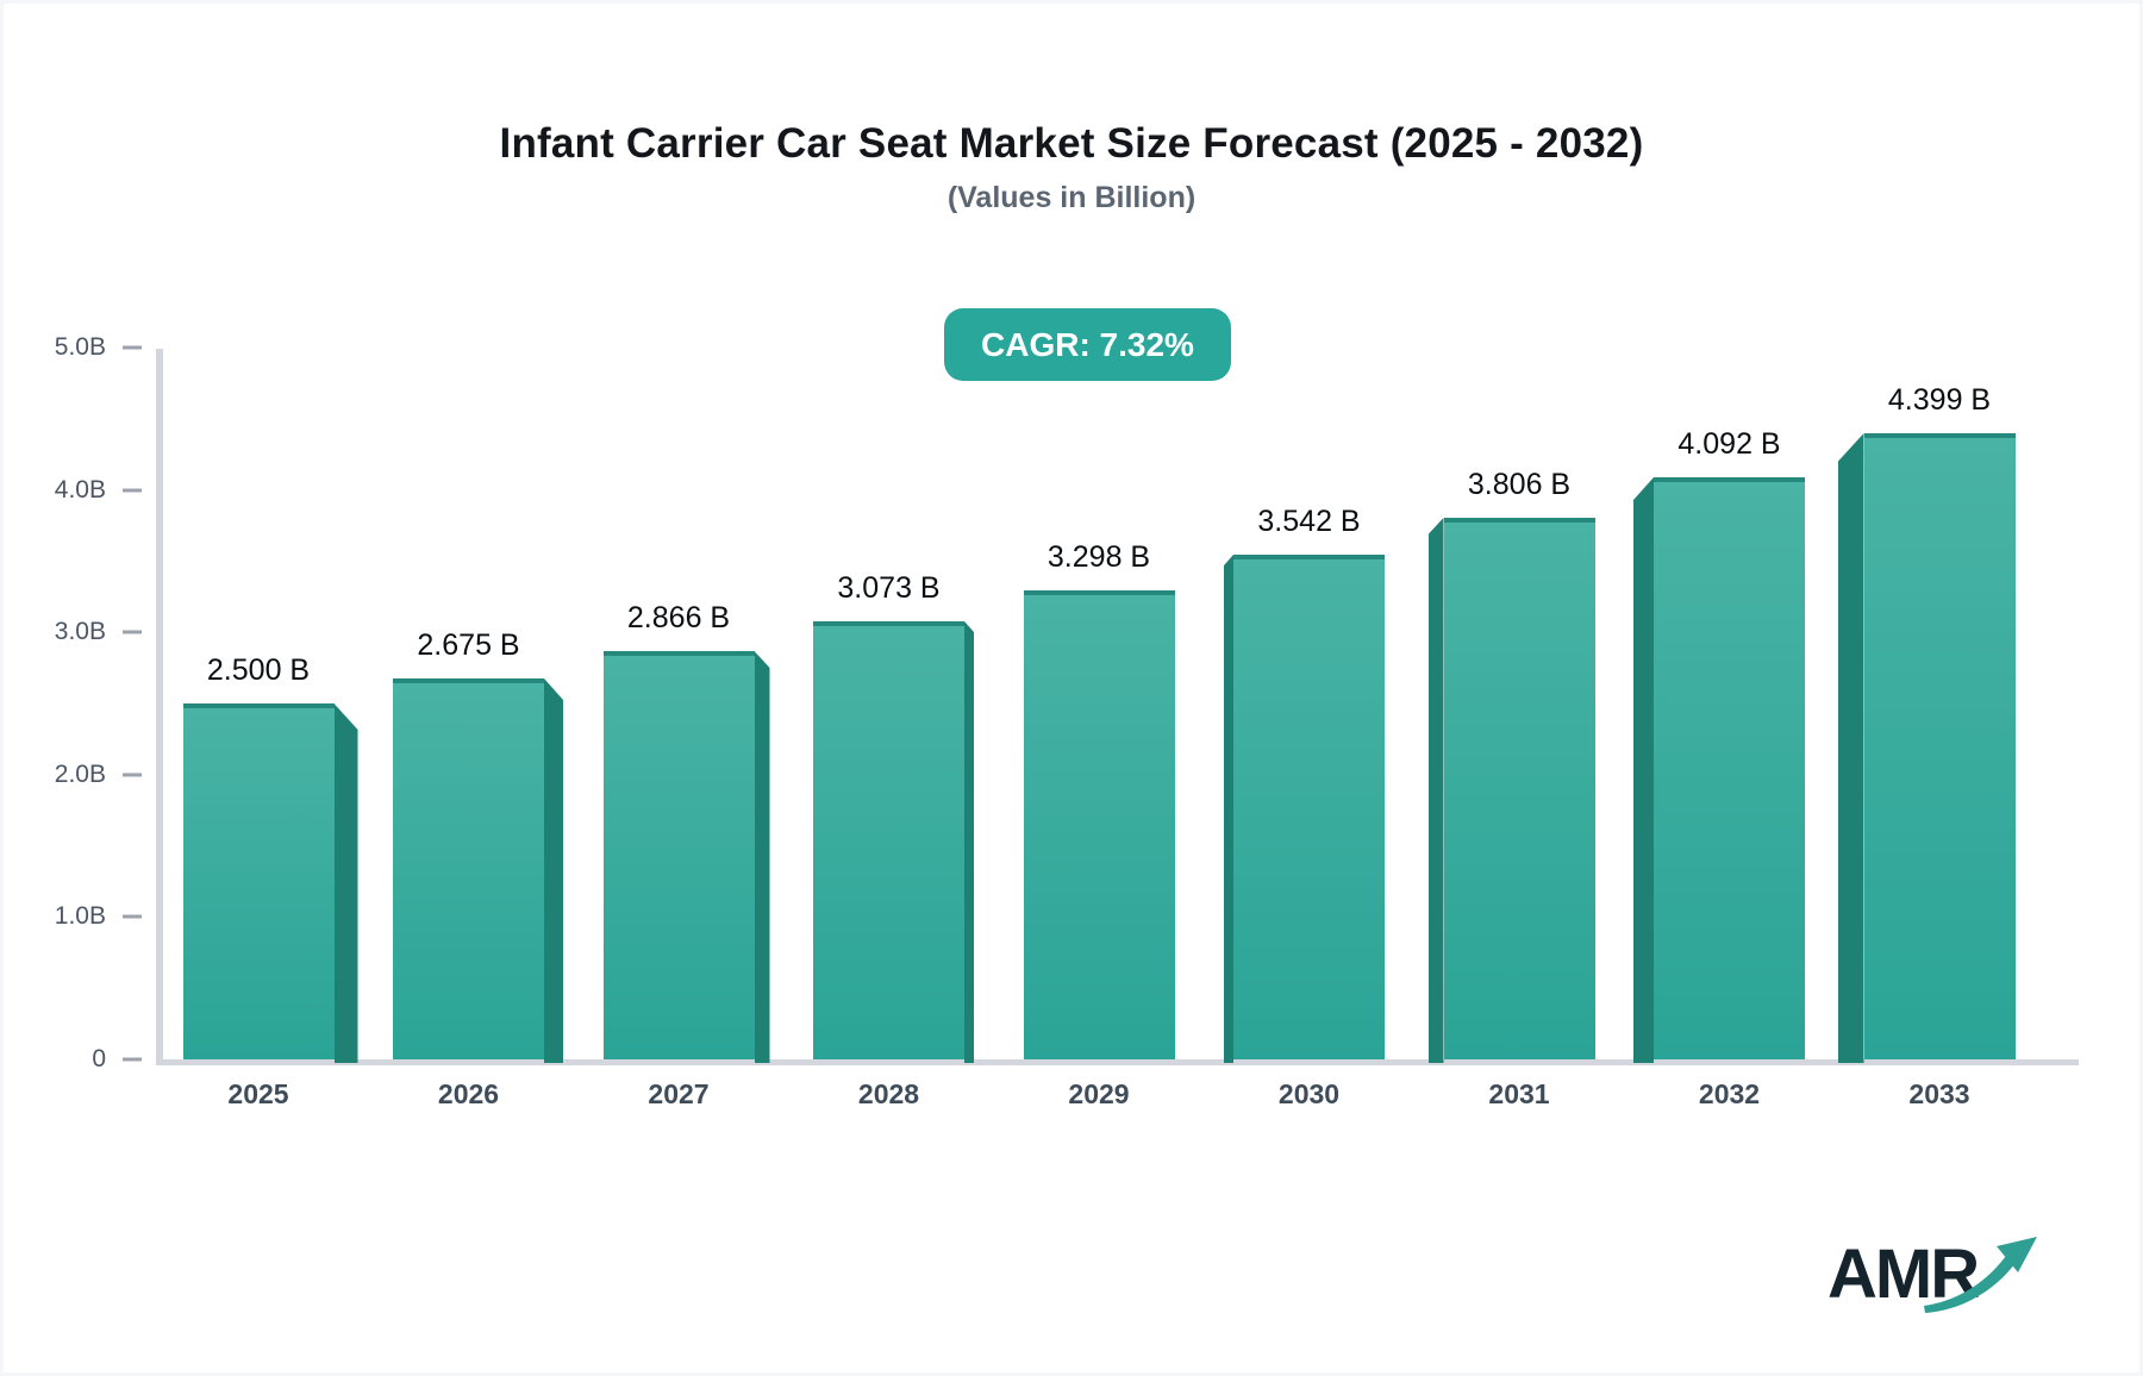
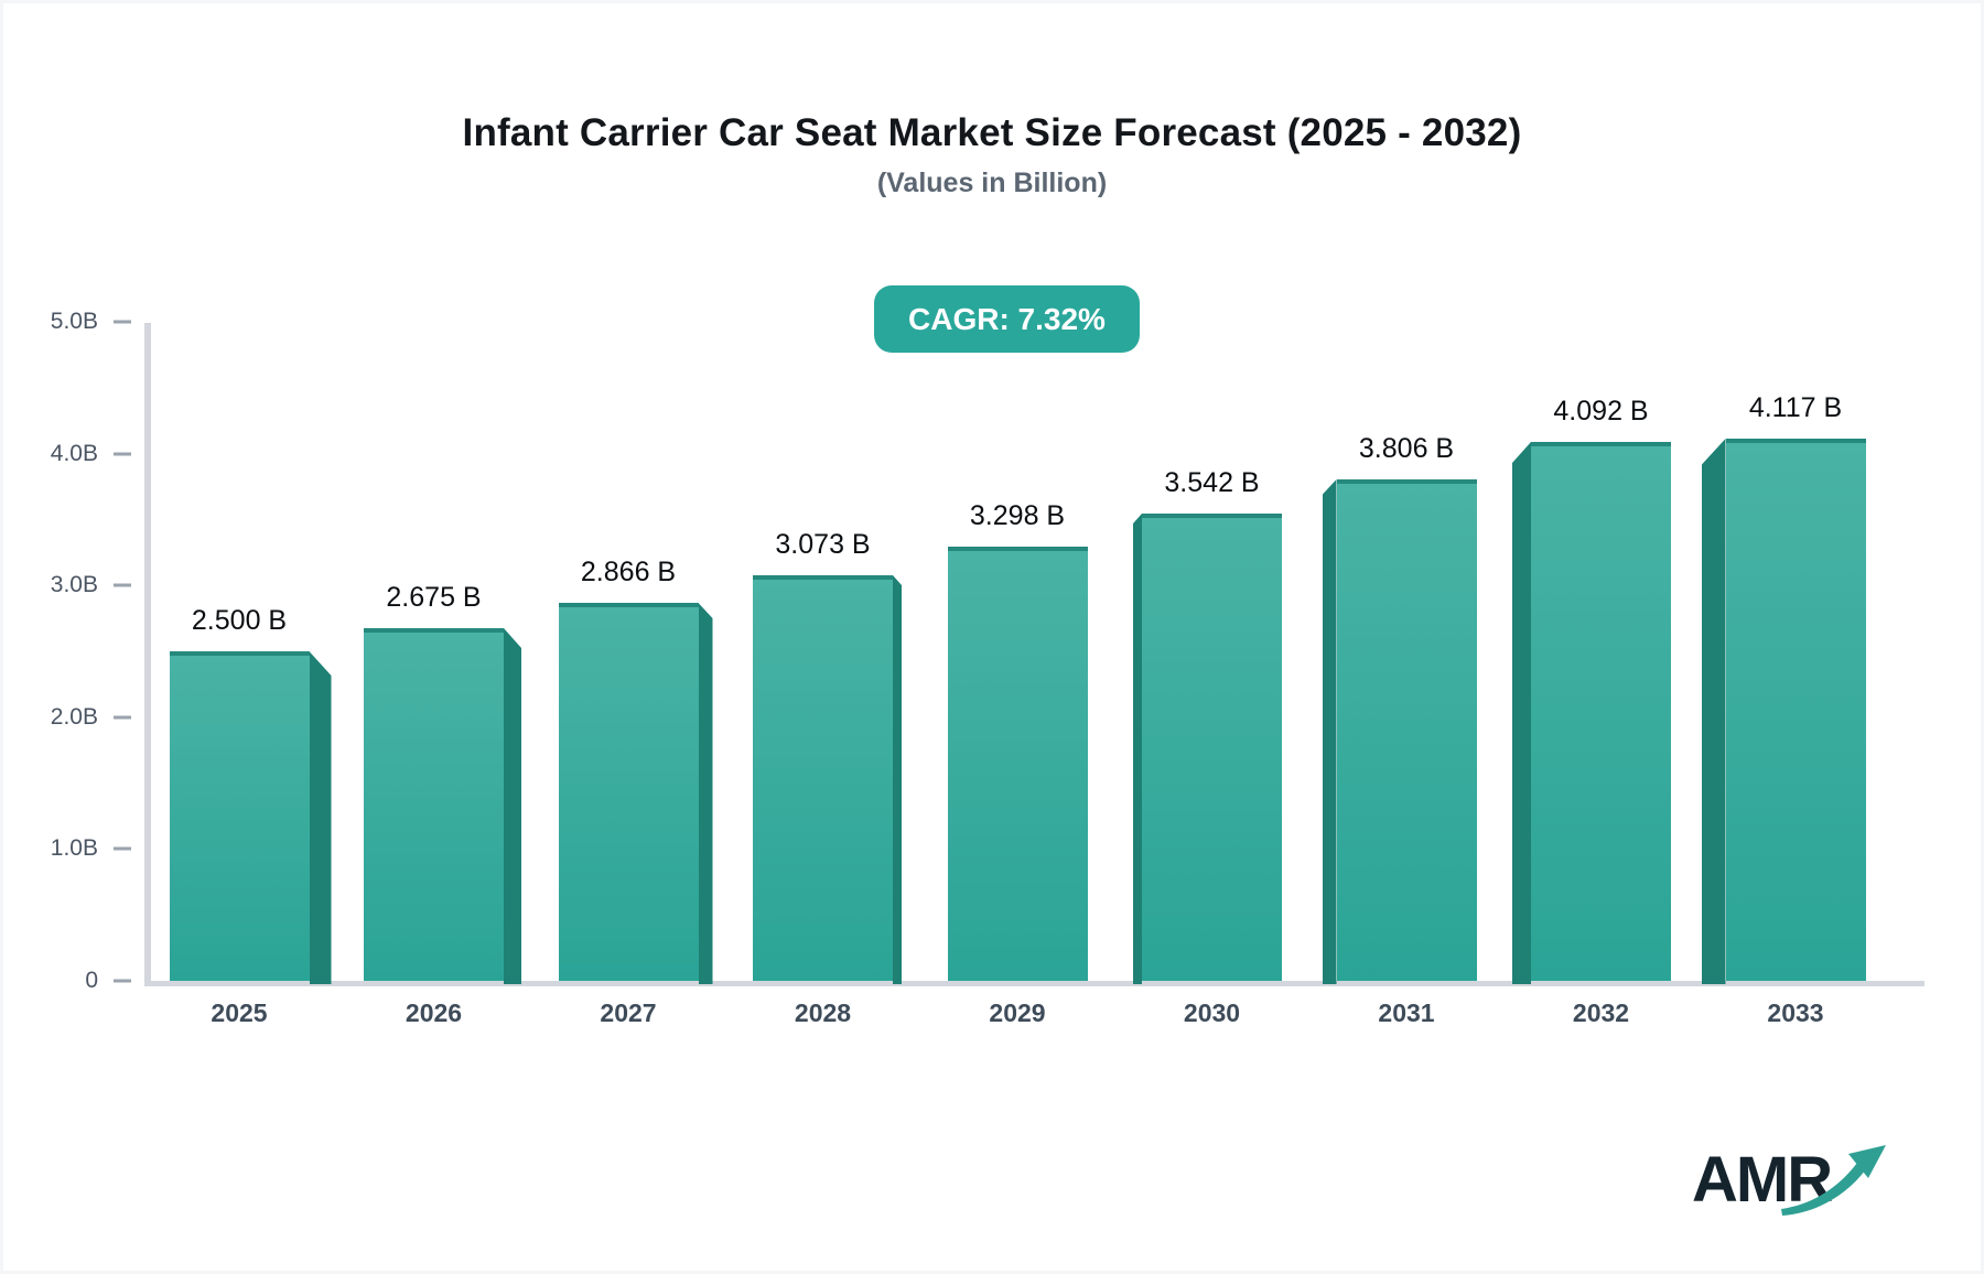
2033: 4.399 -> 4.117
